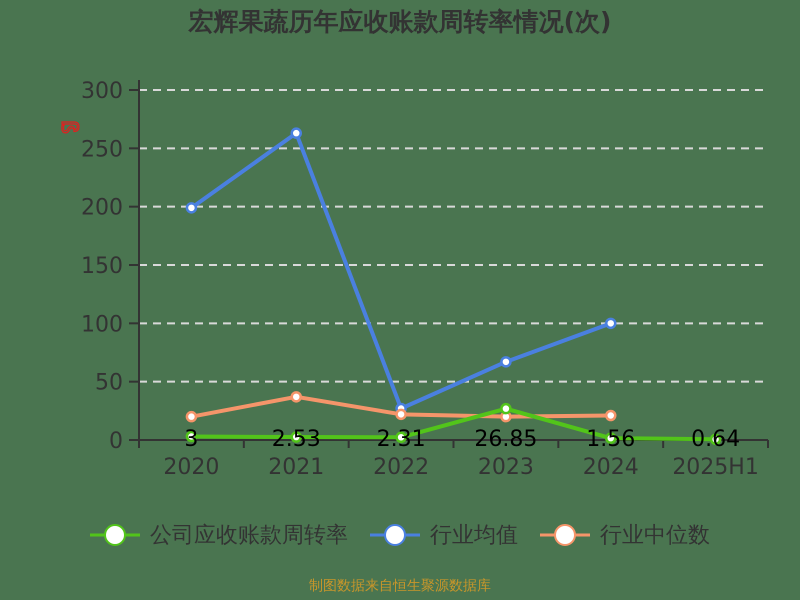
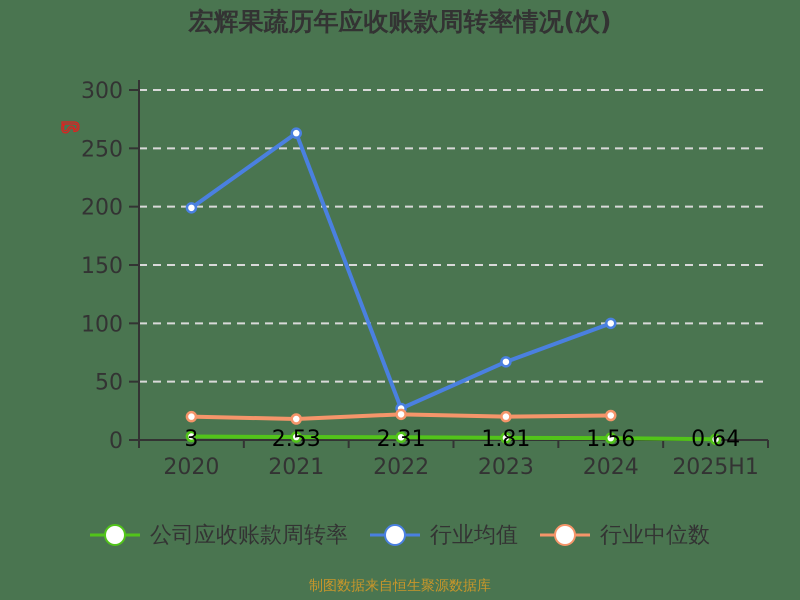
行业中位数/2021: 37 -> 18
公司应收账款周转率/2023: 26.85 -> 1.81
